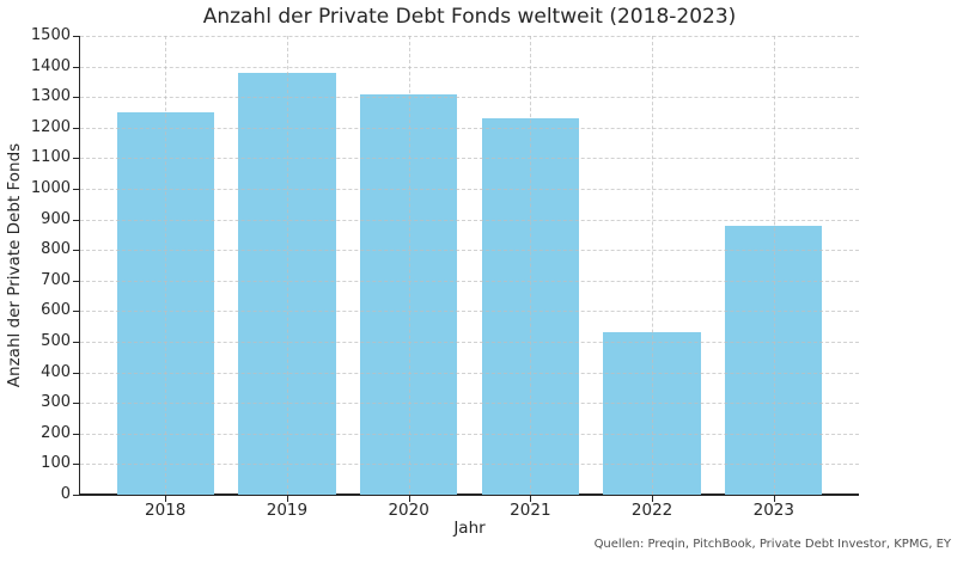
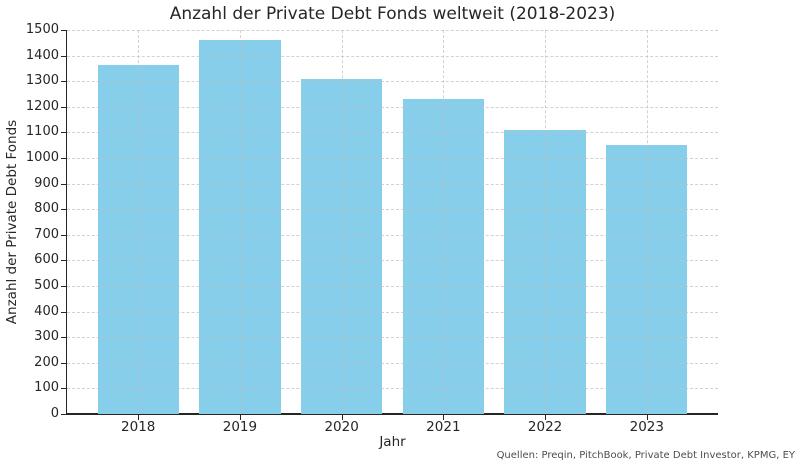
2018: 1250 -> 1360
2019: 1380 -> 1460
2022: 530 -> 1110
2023: 880 -> 1050
